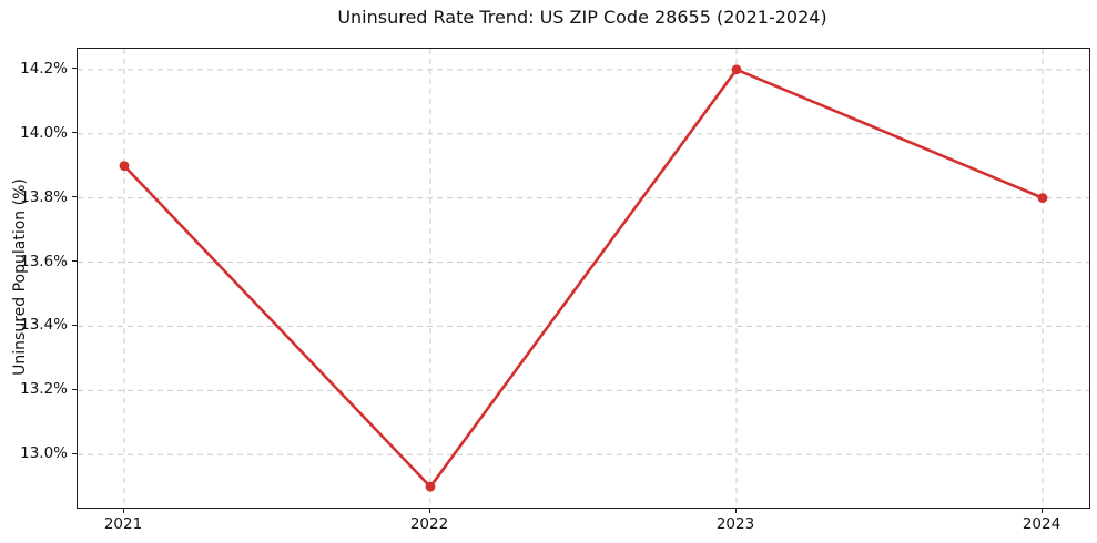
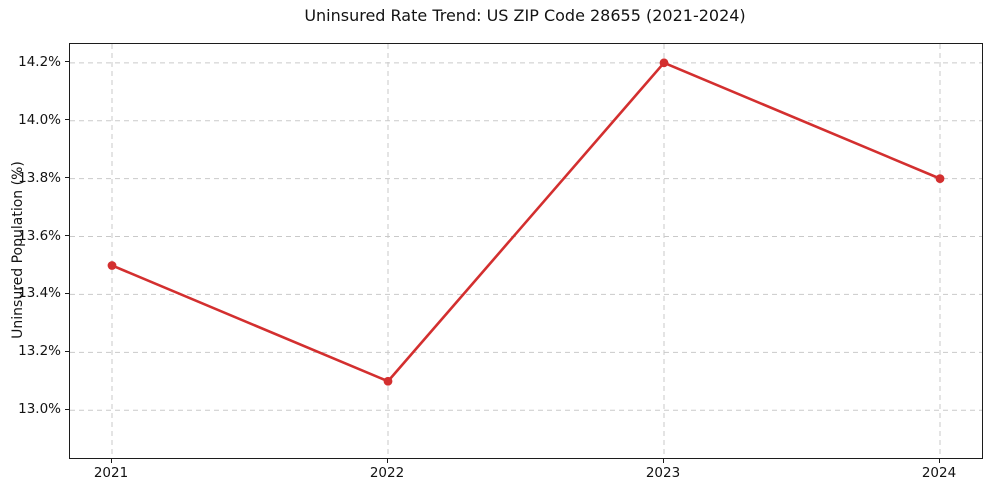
2021: 13.9% -> 13.5%
2022: 12.9% -> 13.1%
